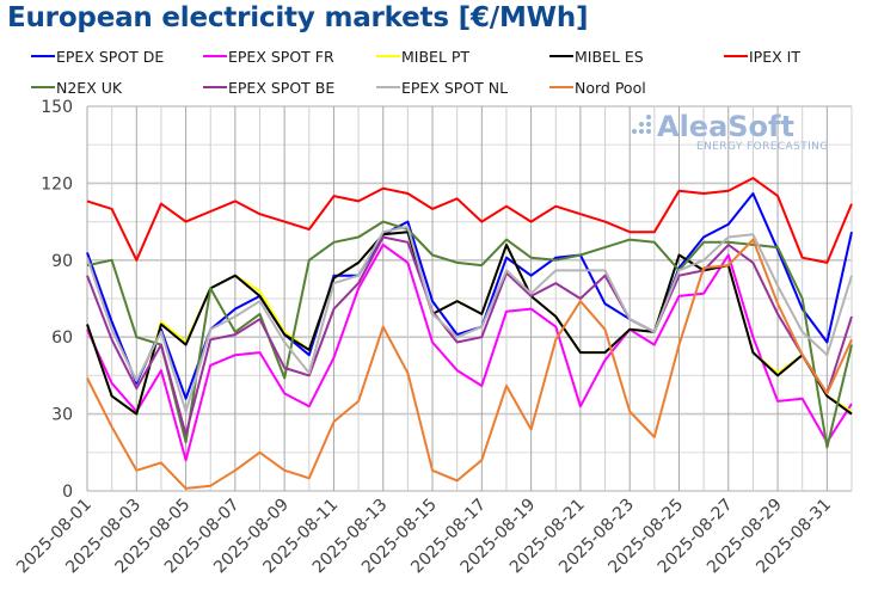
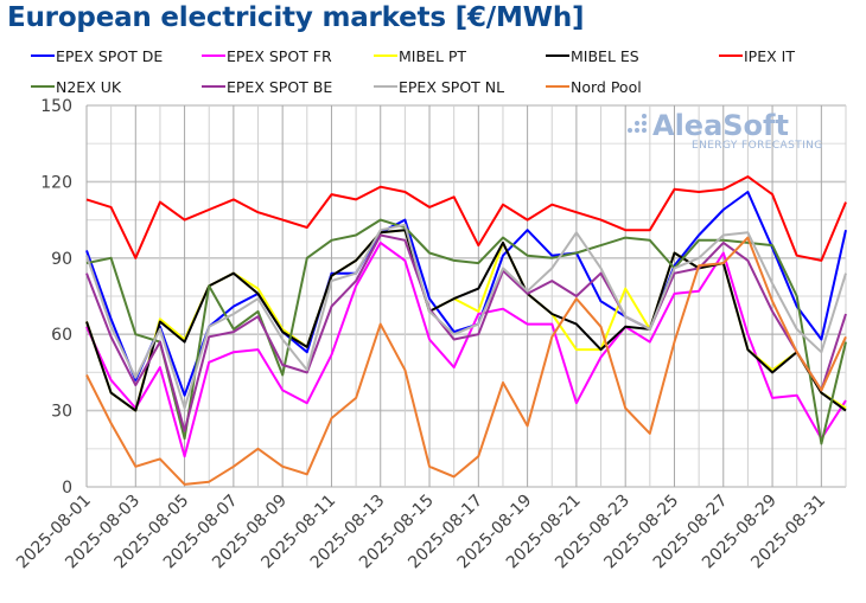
EPEX SPOT FR/2025-08-17: 41 -> 68
MIBEL ES/2025-08-17: 69 -> 78
IPEX IT/2025-08-17: 105 -> 95
EPEX SPOT DE/2025-08-19: 84 -> 101
EPEX SPOT FR/2025-08-19: 71 -> 64
MIBEL ES/2025-08-21: 54 -> 64
EPEX SPOT NL/2025-08-21: 86 -> 100
MIBEL PT/2025-08-23: 63 -> 78
EPEX SPOT DE/2025-08-27: 104 -> 109
